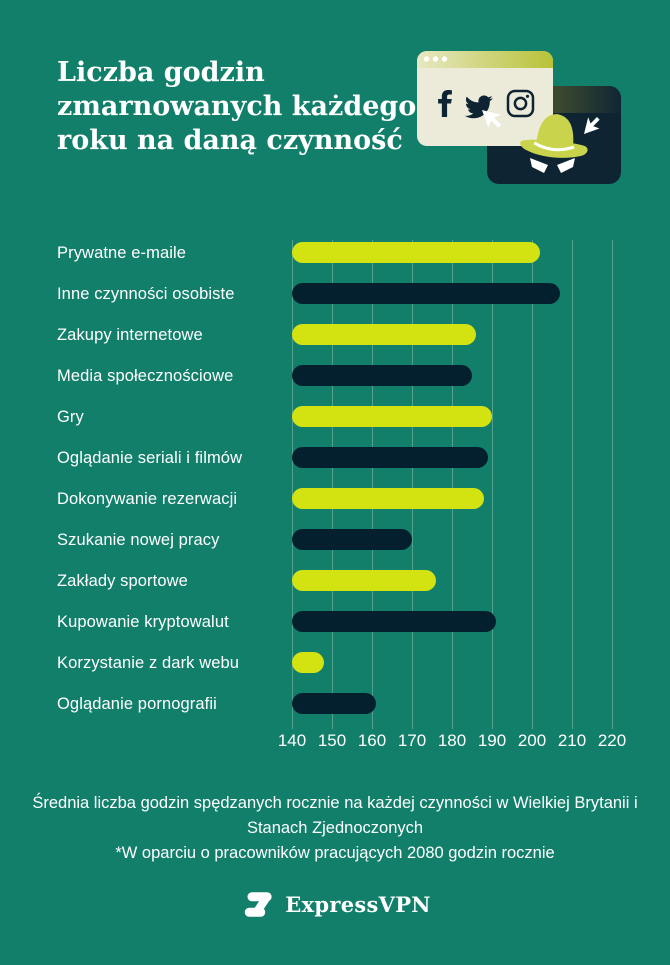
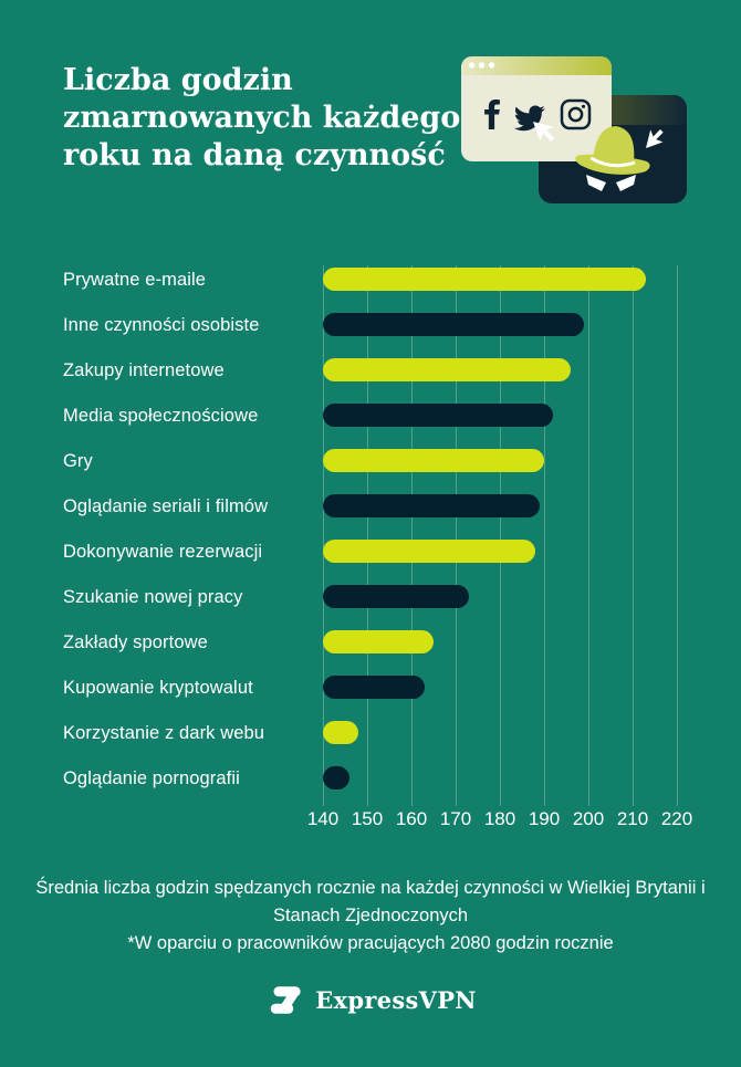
Prywatne e-maile: 202 -> 213
Inne czynności osobiste: 207 -> 199
Zakupy internetowe: 186 -> 196
Media społecznościowe: 185 -> 192
Szukanie nowej pracy: 170 -> 173
Zakłady sportowe: 176 -> 165
Kupowanie kryptowalut: 191 -> 163
Oglądanie pornografii: 161 -> 146
